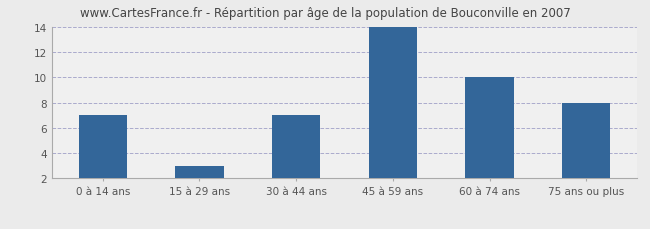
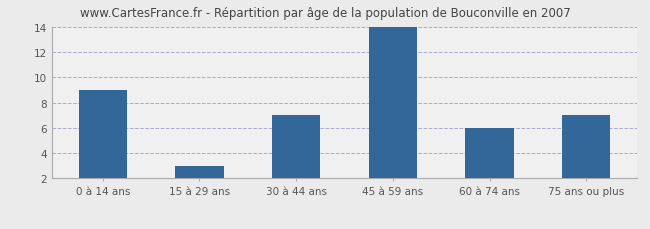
0 à 14 ans: 7 -> 9
60 à 74 ans: 10 -> 6
75 ans ou plus: 8 -> 7
